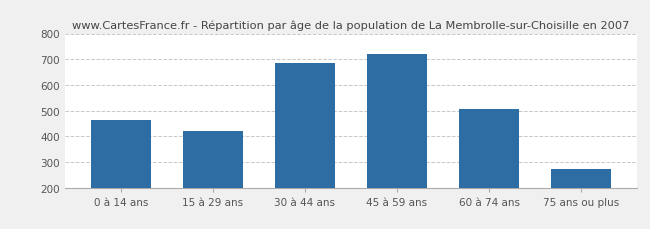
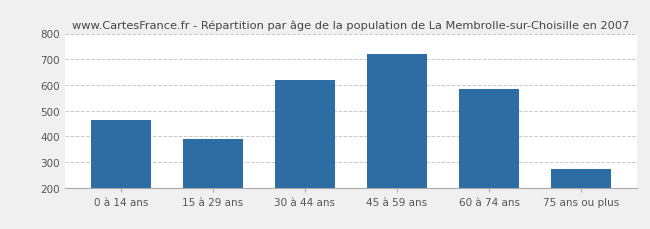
15 à 29 ans: 420 -> 390
30 à 44 ans: 685 -> 618
60 à 74 ans: 505 -> 583
